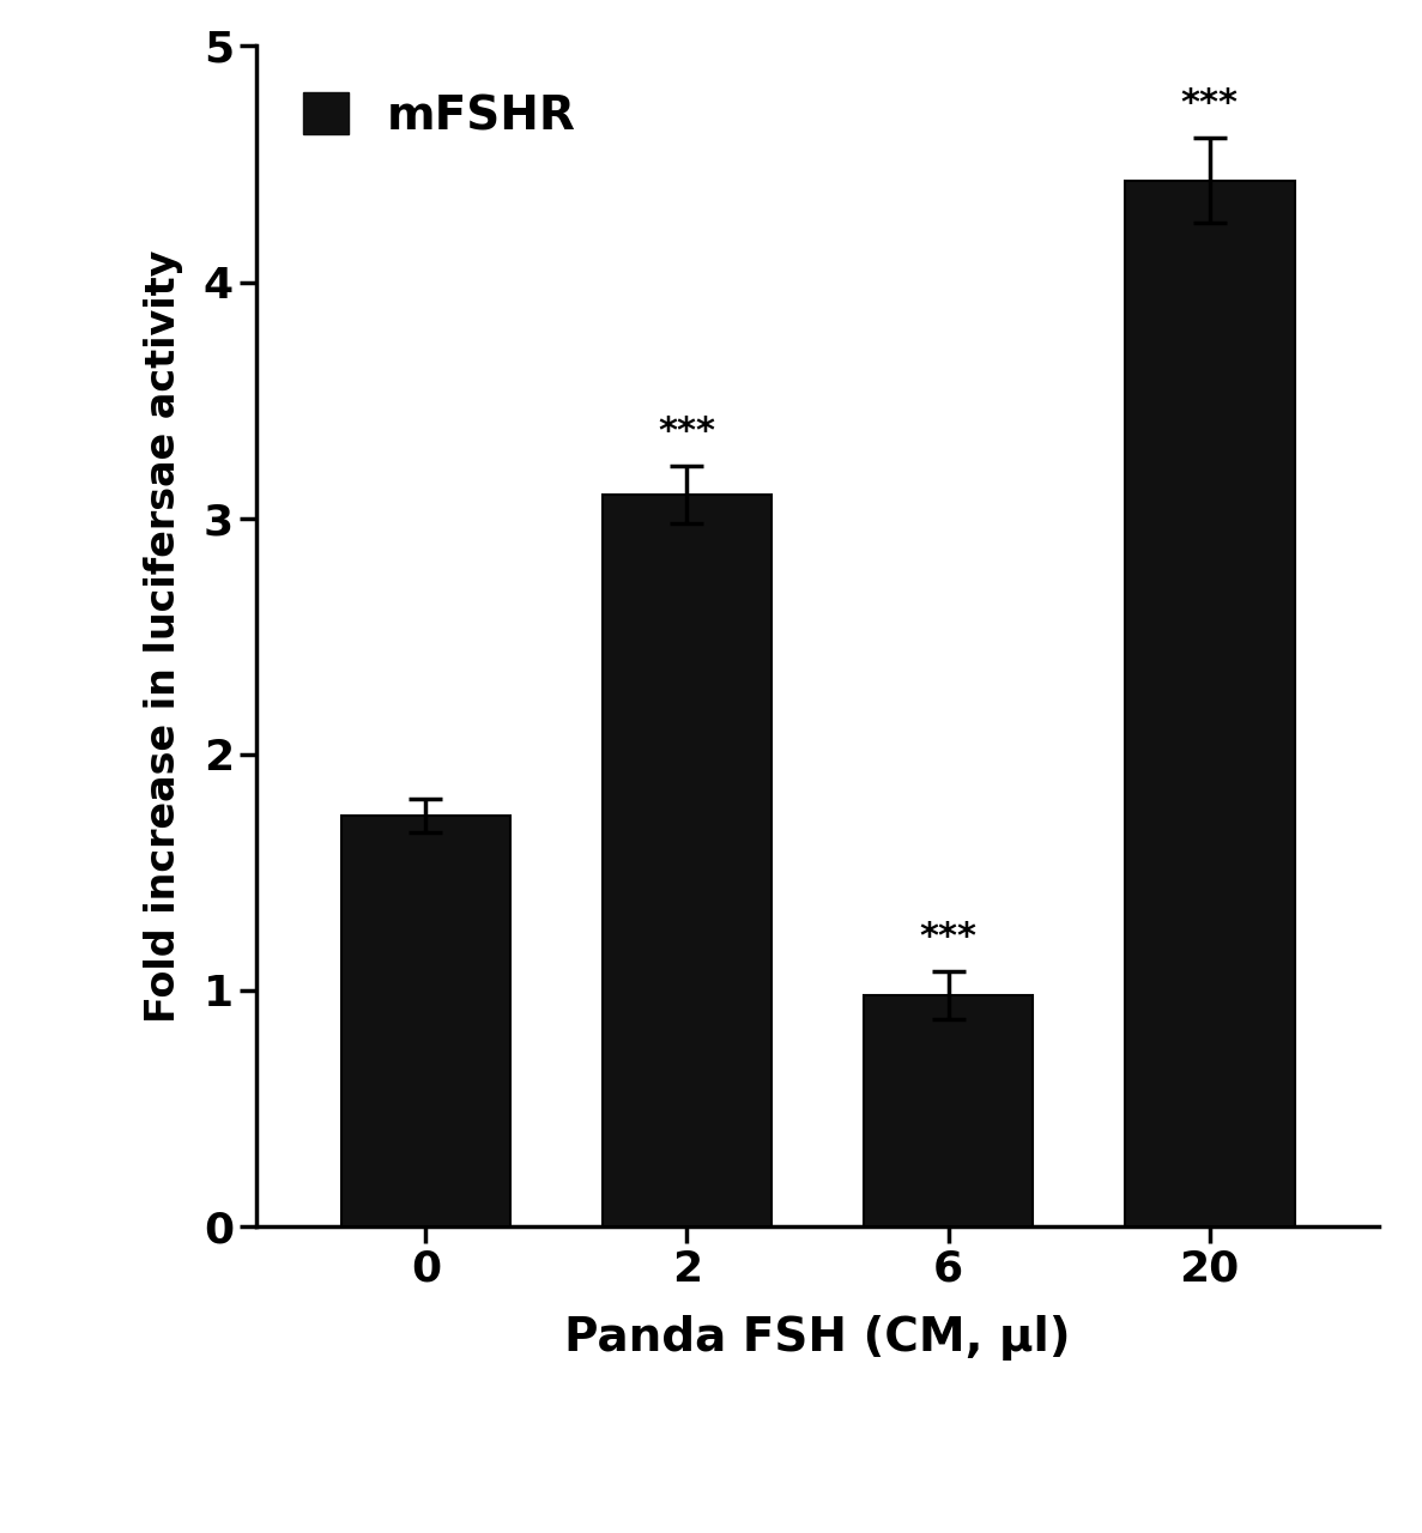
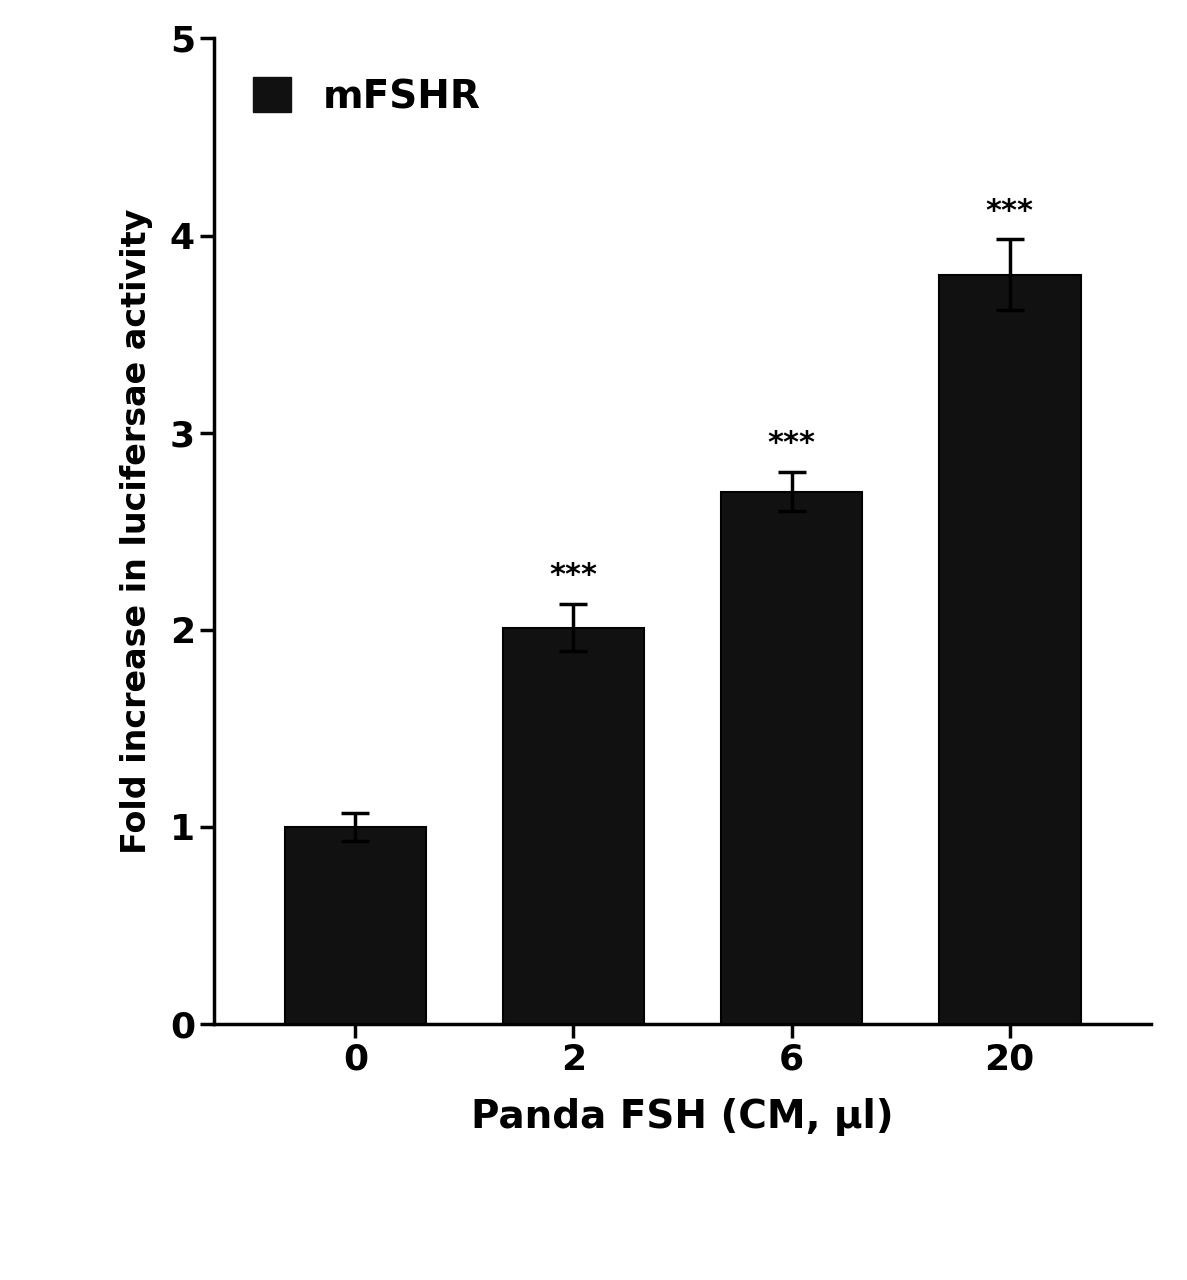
0: 1.74 -> 1.00
2: 3.10 -> 2.01
6: 0.98 -> 2.70
20: 4.43 -> 3.80
